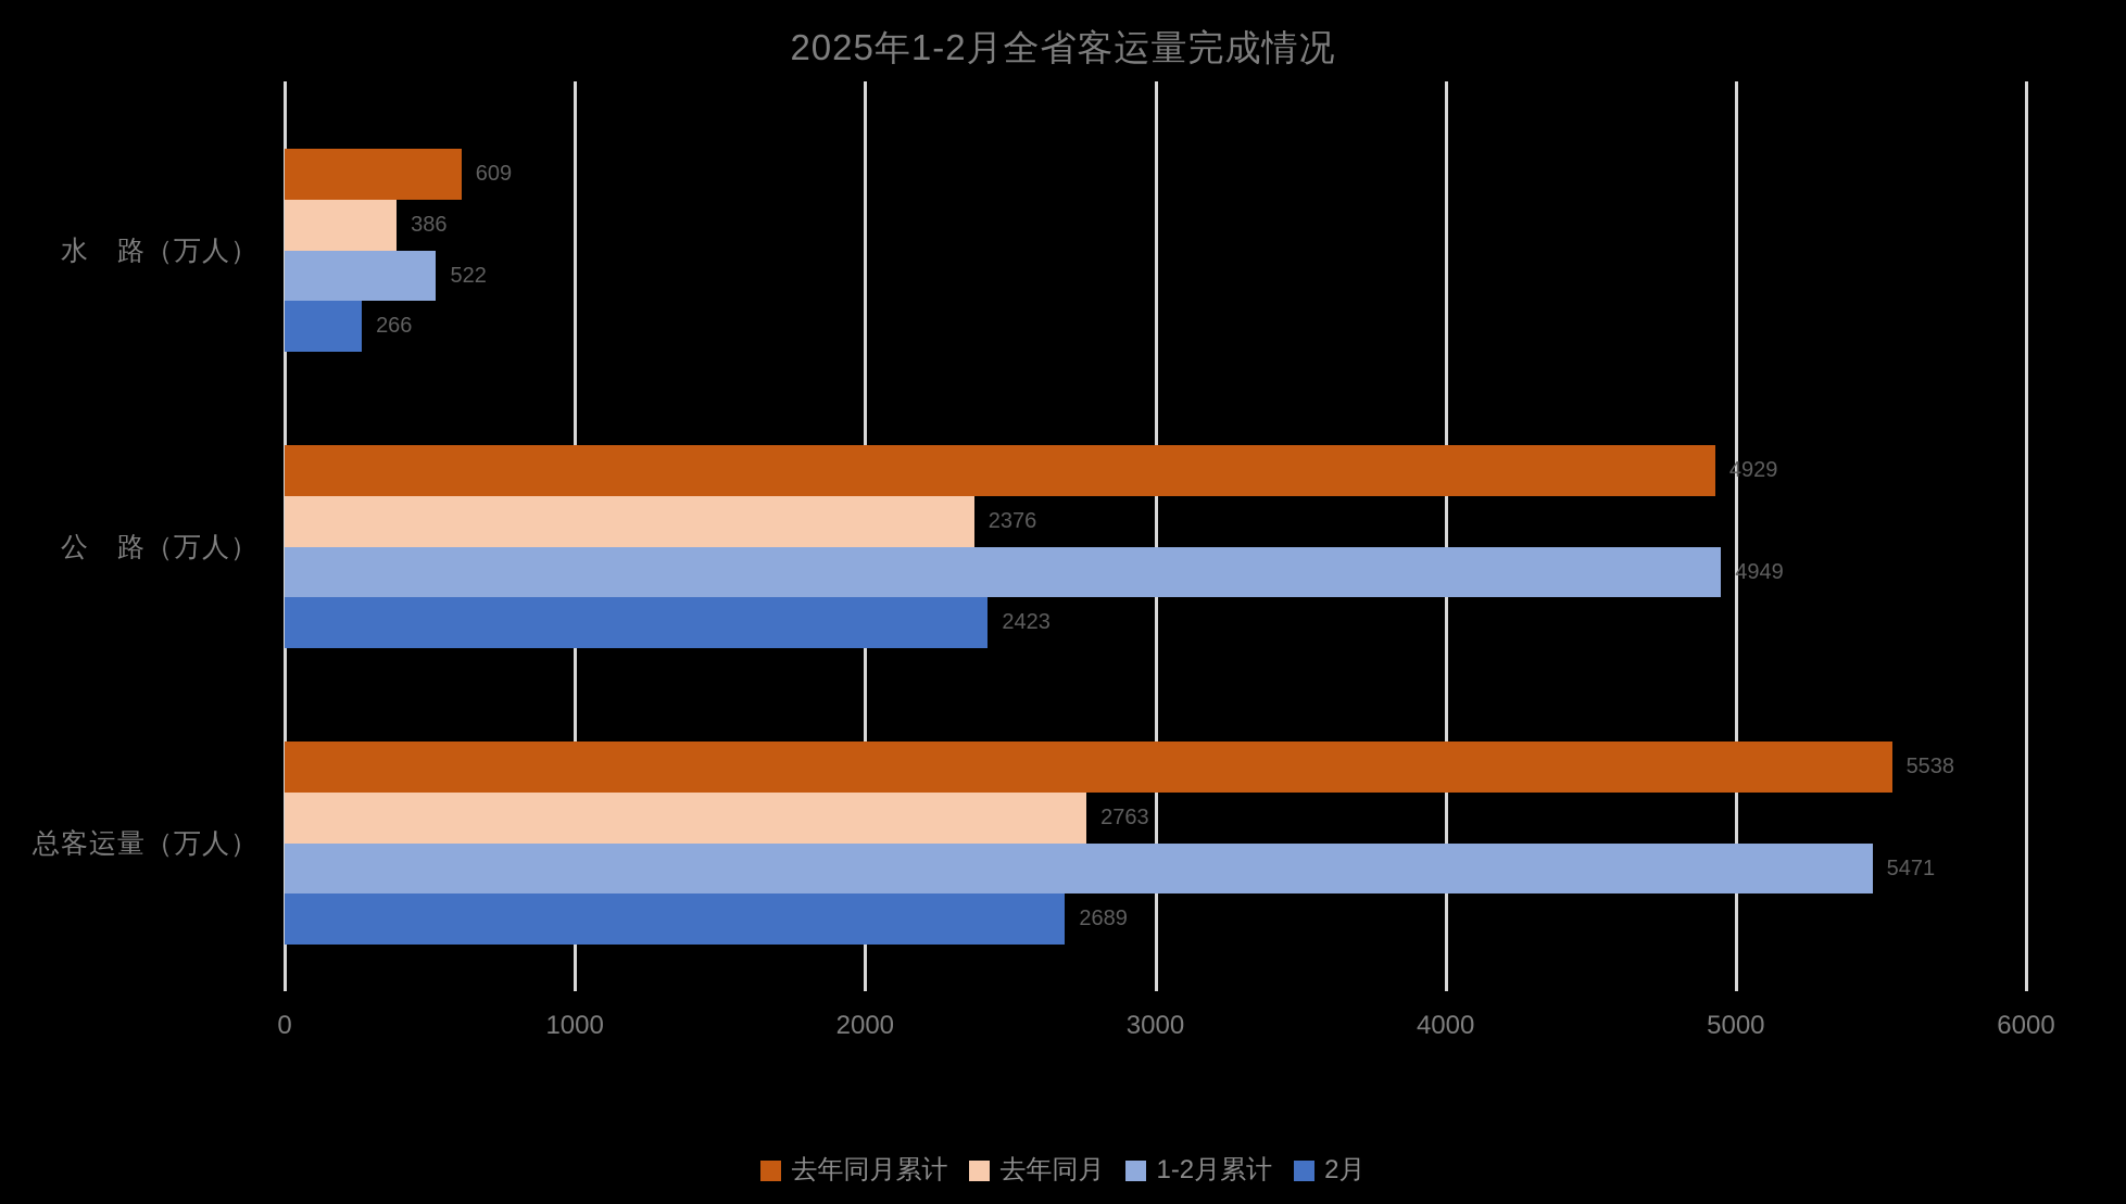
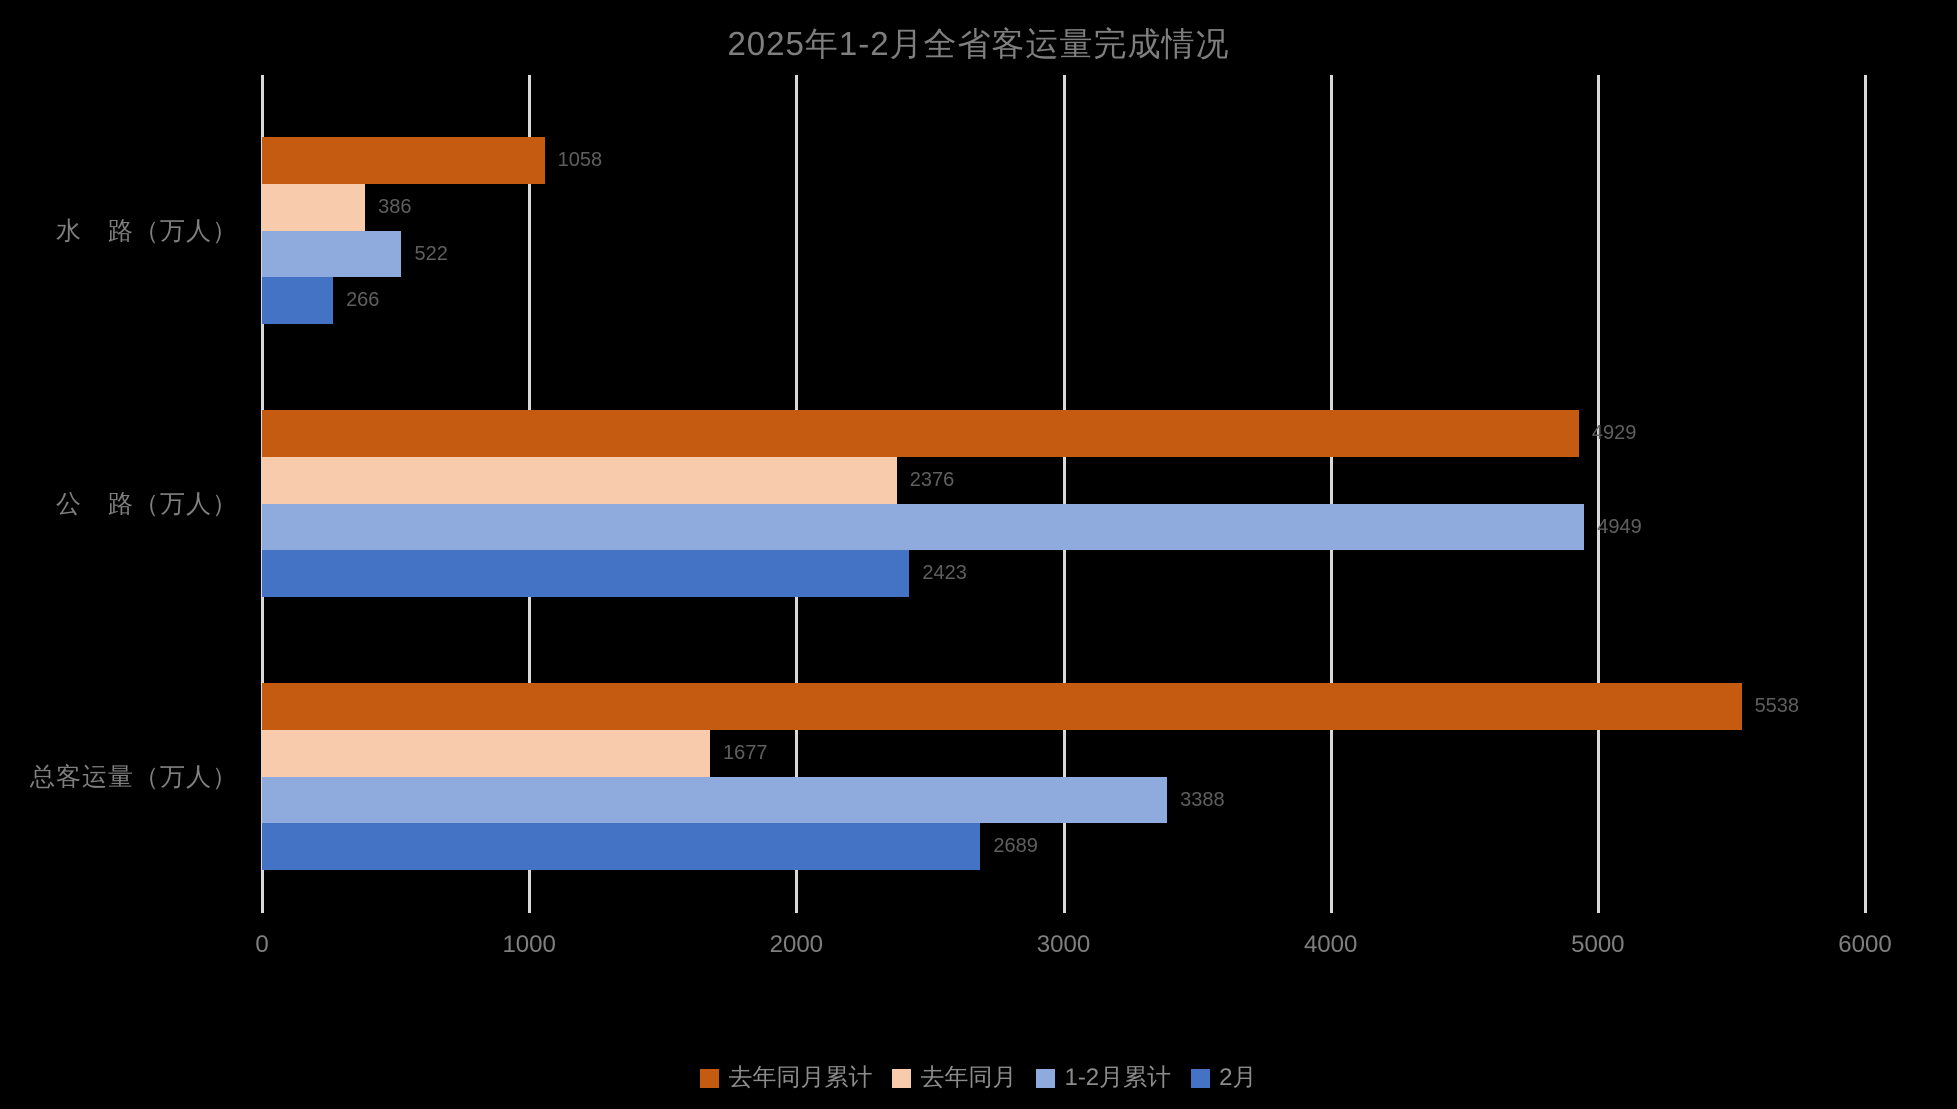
去年同月累计/水 路（万人）: 609 -> 1058
去年同月/总客运量（万人）: 2763 -> 1677
1-2月累计/总客运量（万人）: 5471 -> 3388
